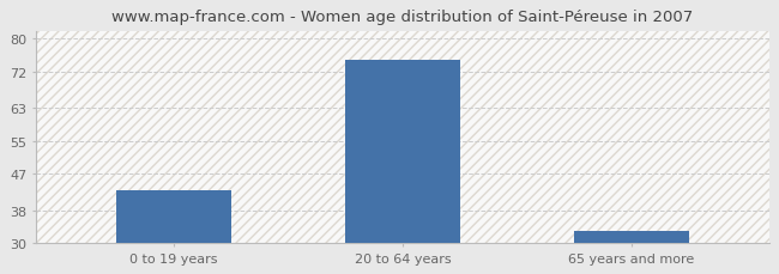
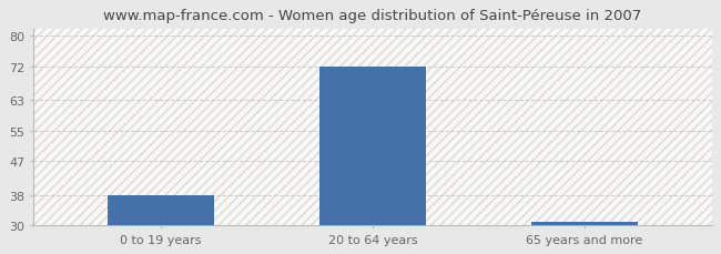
0 to 19 years: 43 -> 38
20 to 64 years: 75 -> 72
65 years and more: 33 -> 31
